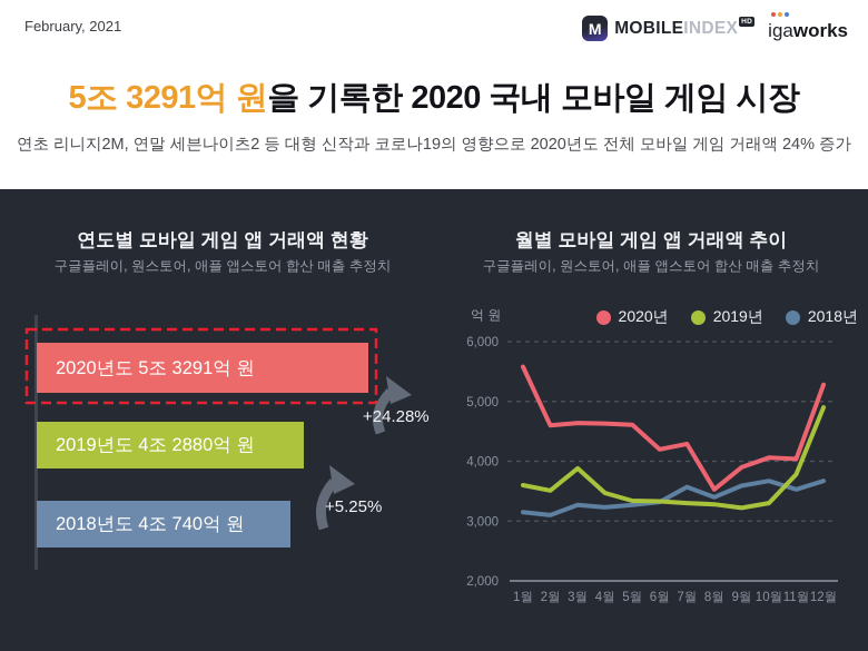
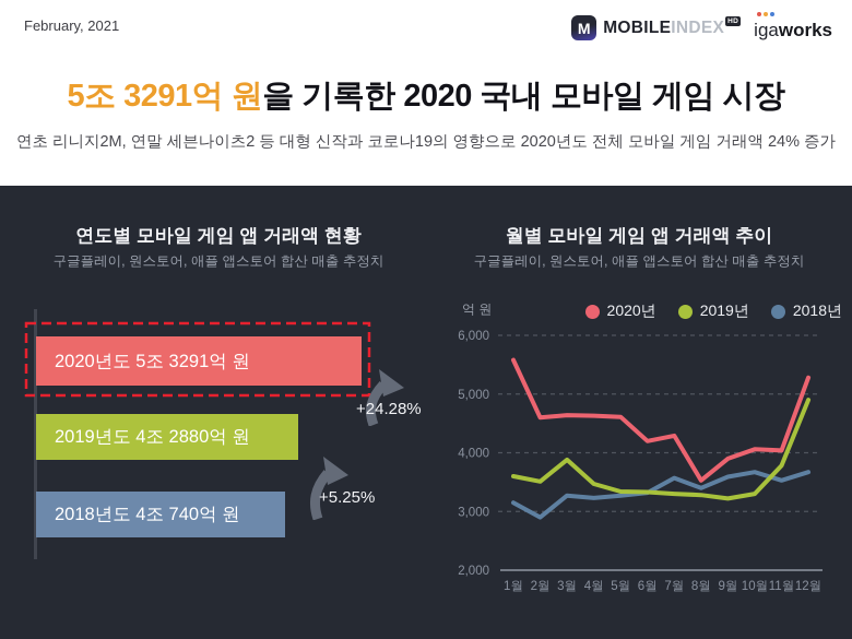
2018년/2월: 3100 -> 2900
